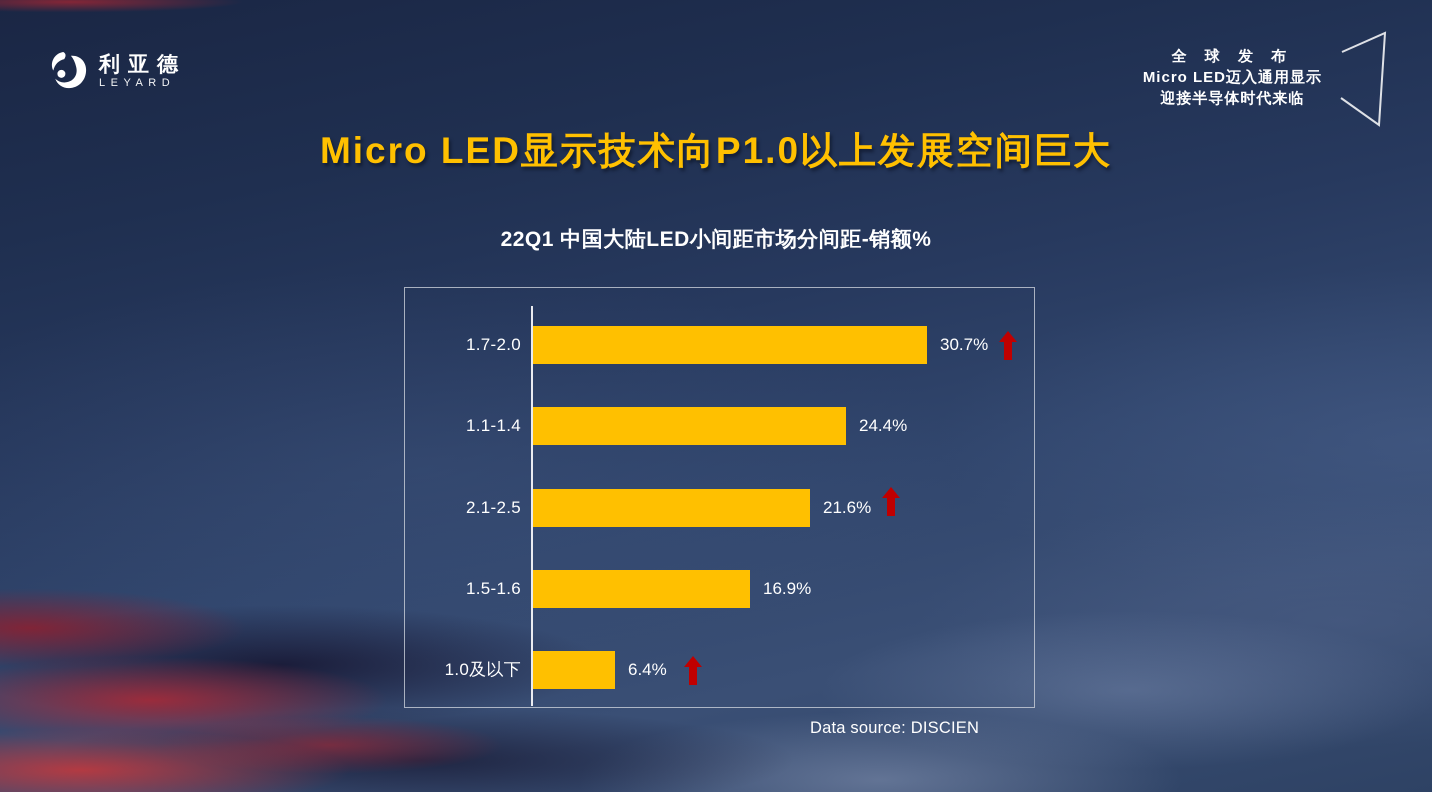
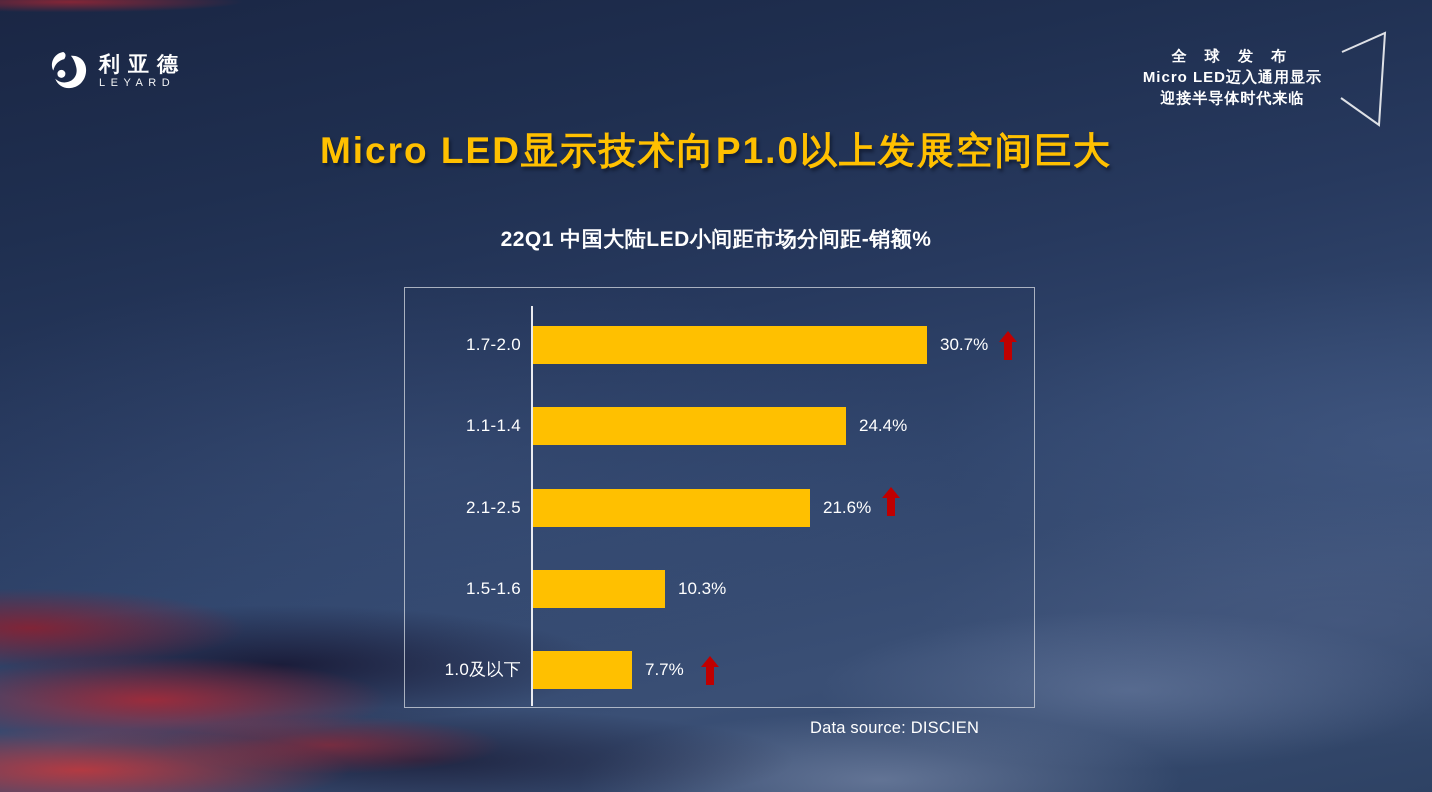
1.5-1.6: 16.9% -> 10.3%
1.0及以下: 6.4% -> 7.7%
